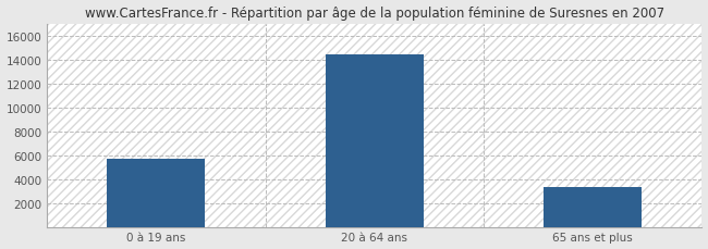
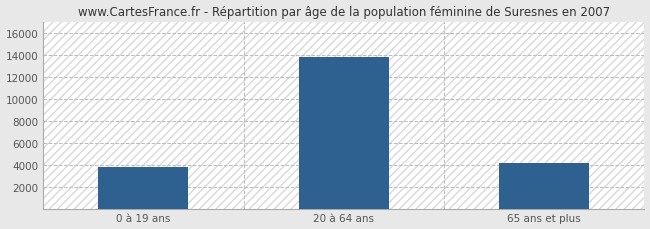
0 à 19 ans: 5700 -> 3800
20 à 64 ans: 14400 -> 13800
65 ans et plus: 3400 -> 4100
